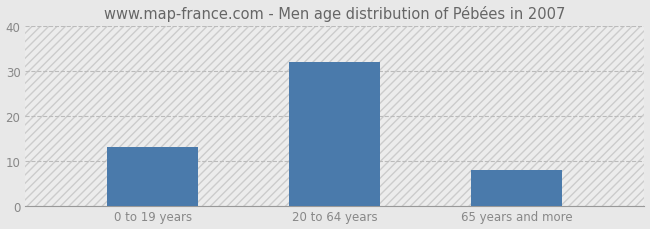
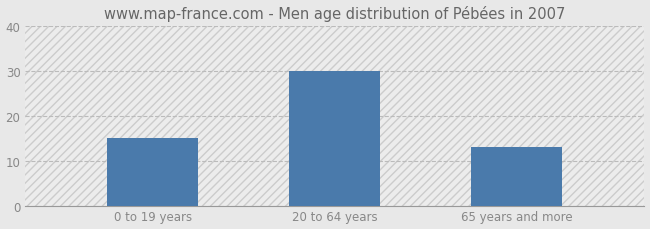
0 to 19 years: 13 -> 15
20 to 64 years: 32 -> 30
65 years and more: 8 -> 13
